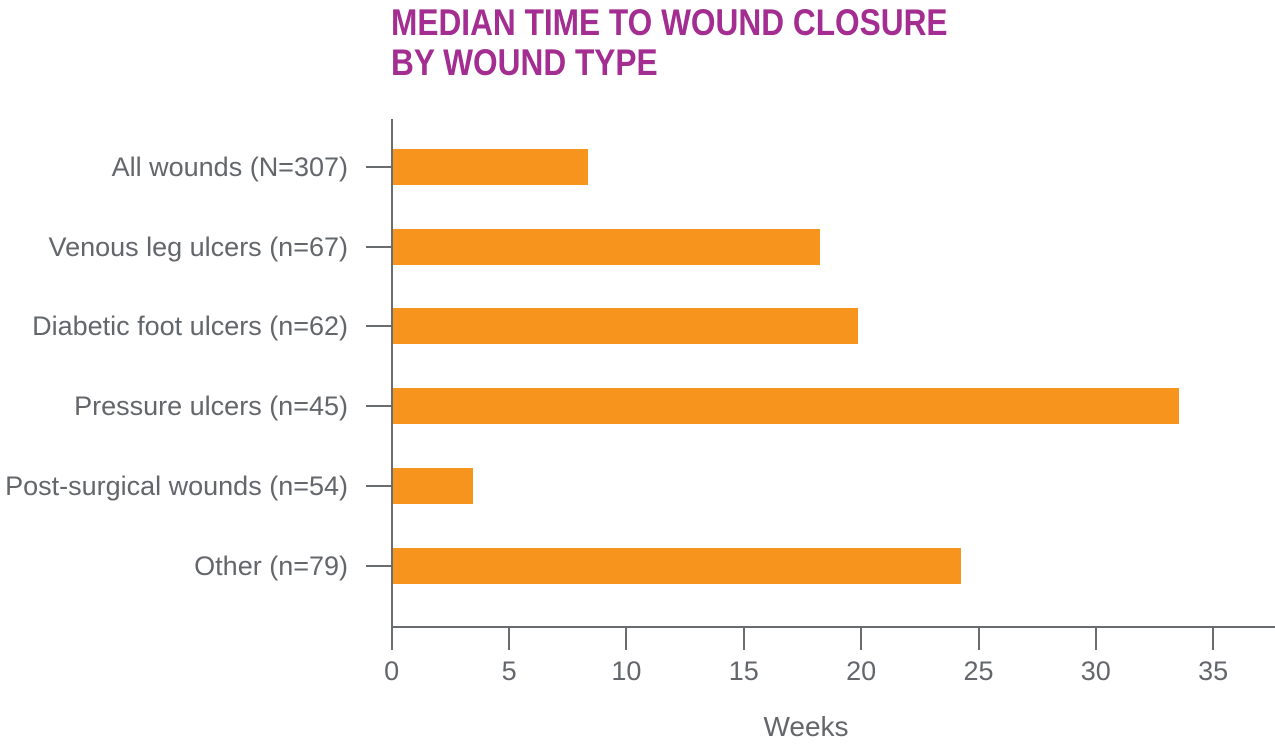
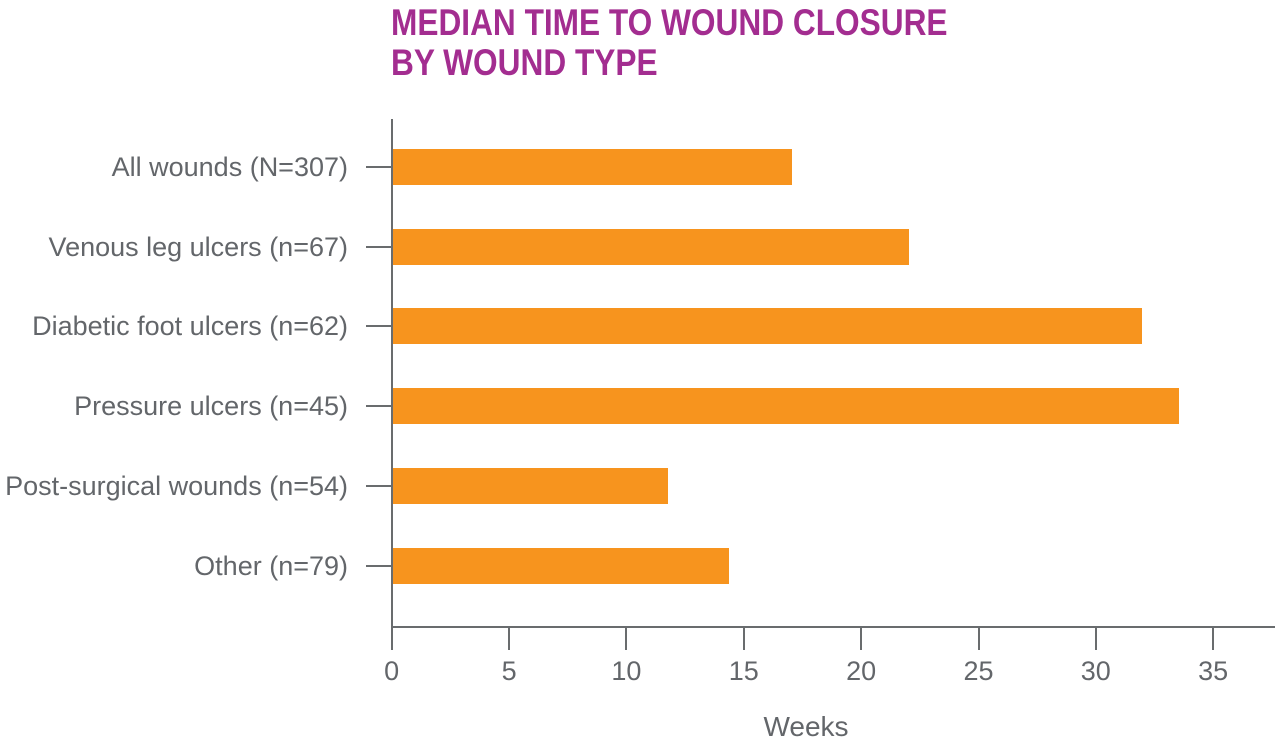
All wounds (N=307): 8.3 -> 17.0
Venous leg ulcers (n=67): 18.2 -> 22.0
Diabetic foot ulcers (n=62): 19.8 -> 31.9
Post-surgical wounds (n=54): 3.4 -> 11.7
Other (n=79): 24.2 -> 14.3
